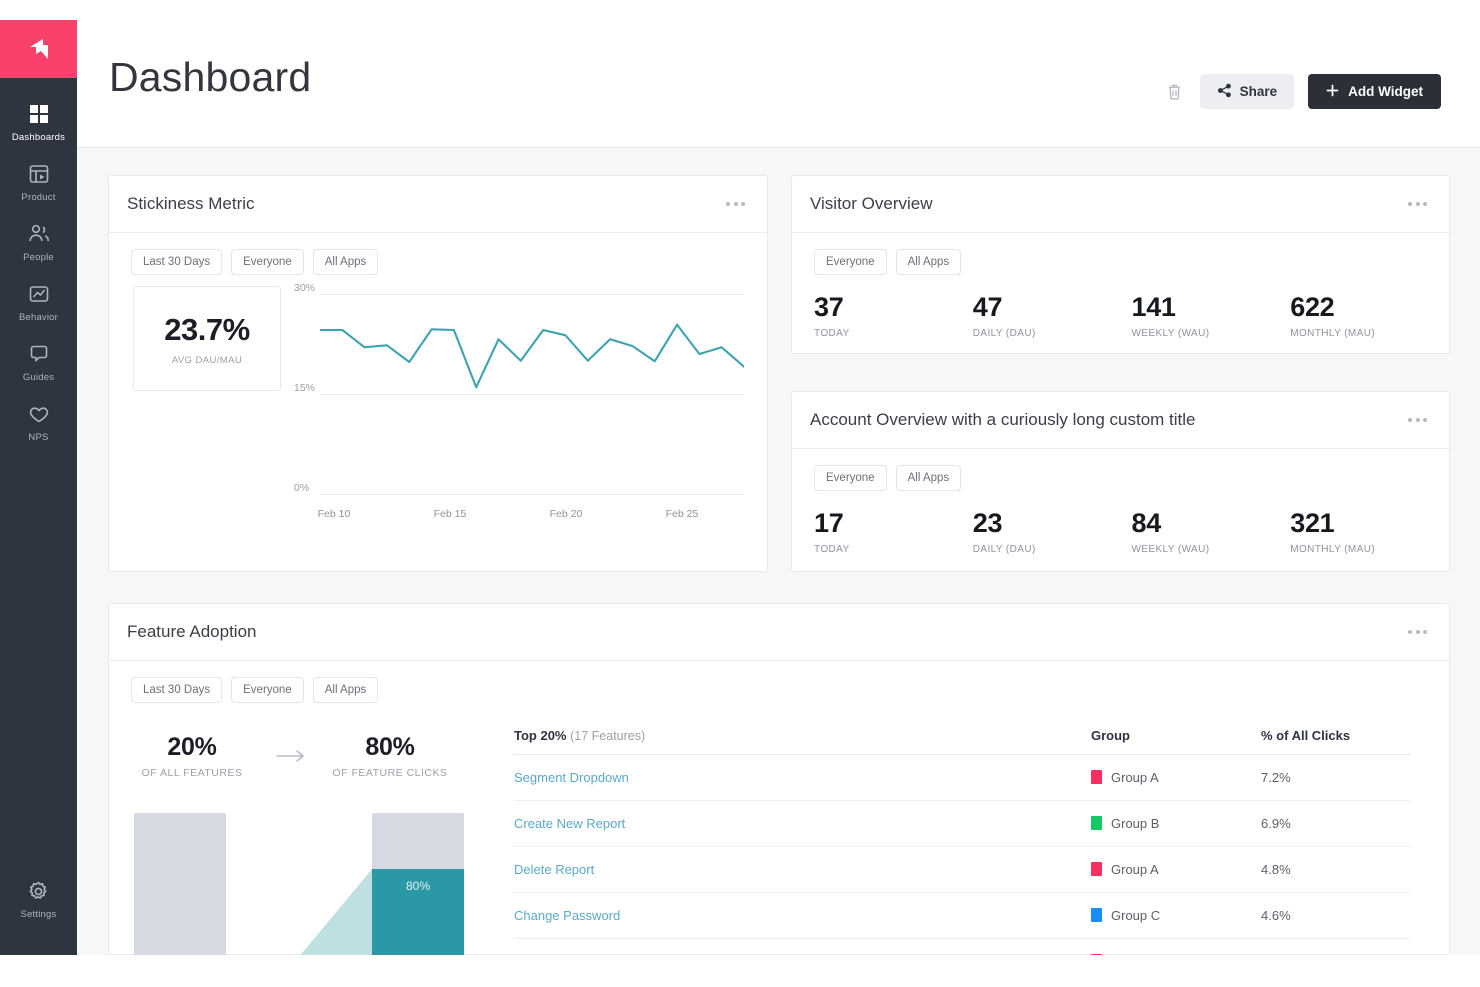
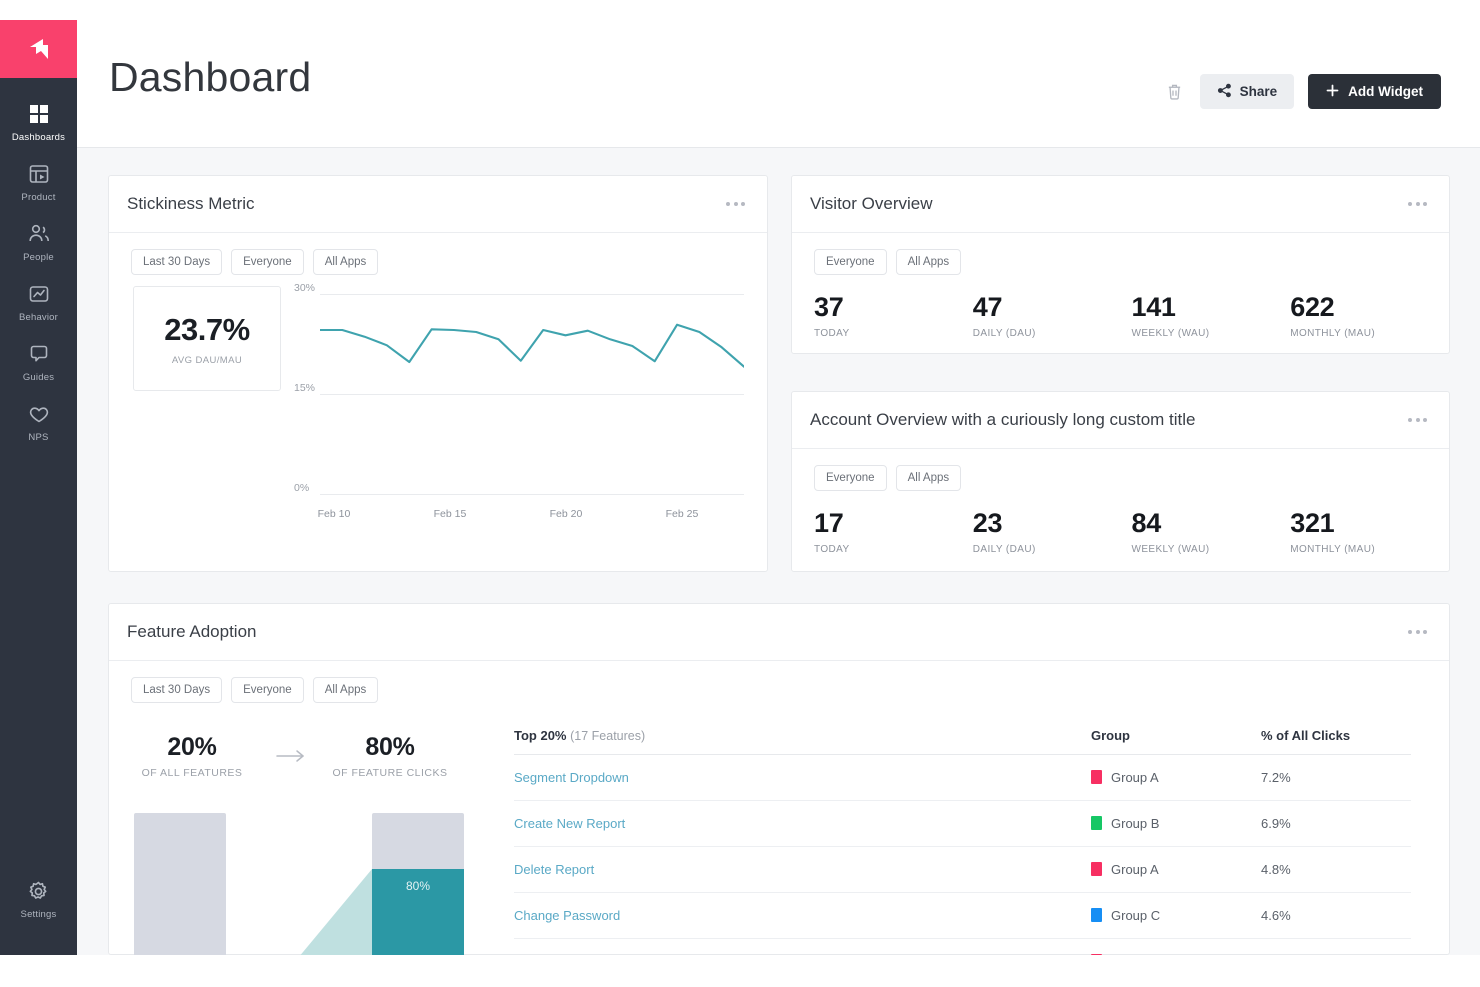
Feb 10: 22% -> 24%
Feb 15: 16% -> 24%
Feb 20: 20% -> 24%
Feb 25: 21% -> 24%
